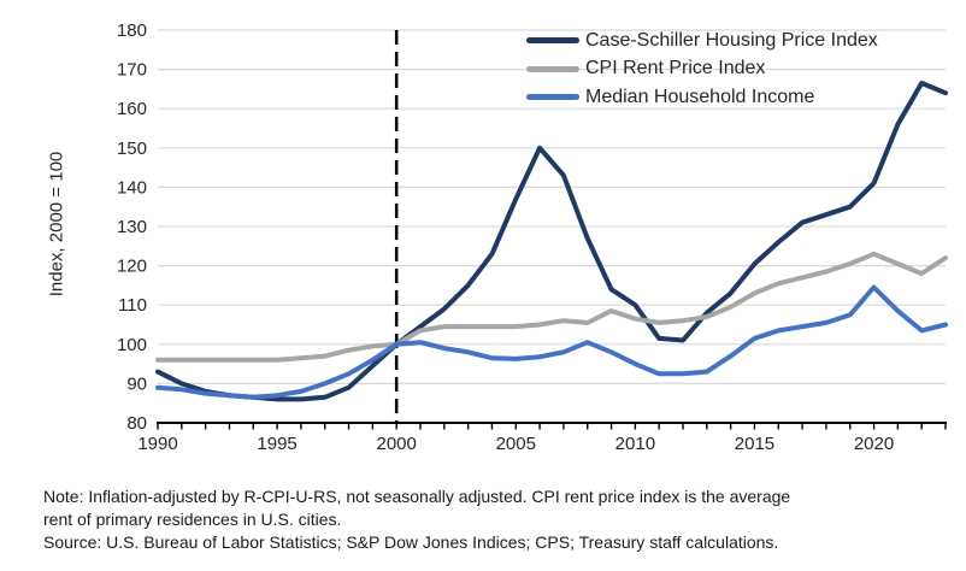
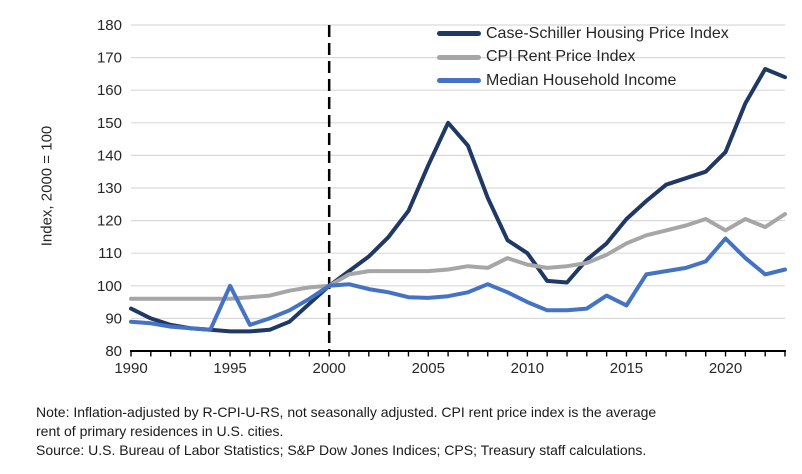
Median Household Income/1995: 87 -> 100
Median Household Income/2015: 102 -> 94
CPI Rent Price Index/2020: 123 -> 117
